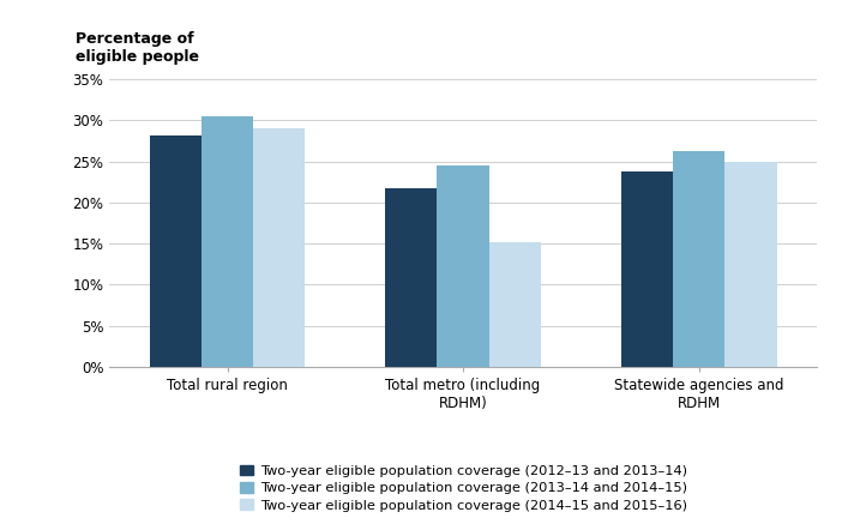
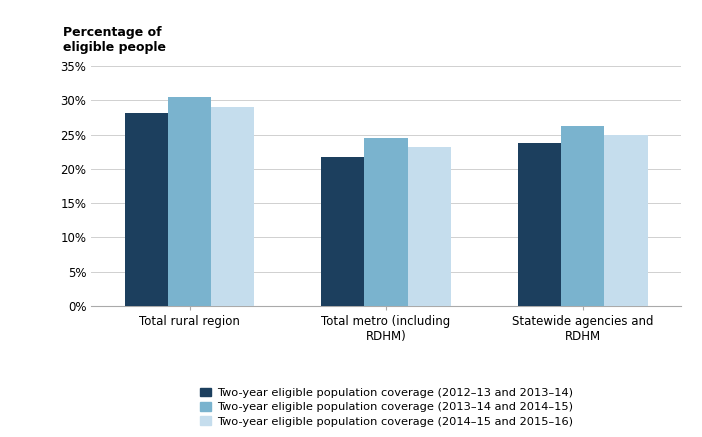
Two-year eligible population coverage (2014–15 and 2015–16)/Total metro (including RDHM): 15.2% -> 23.2%
